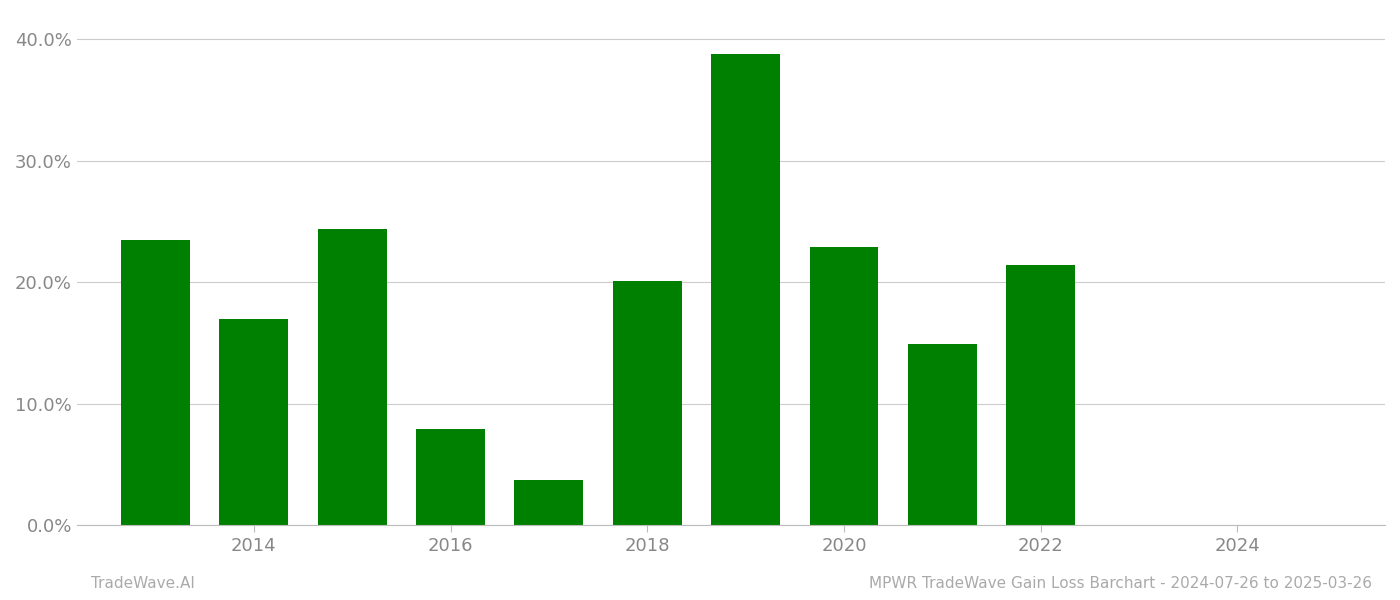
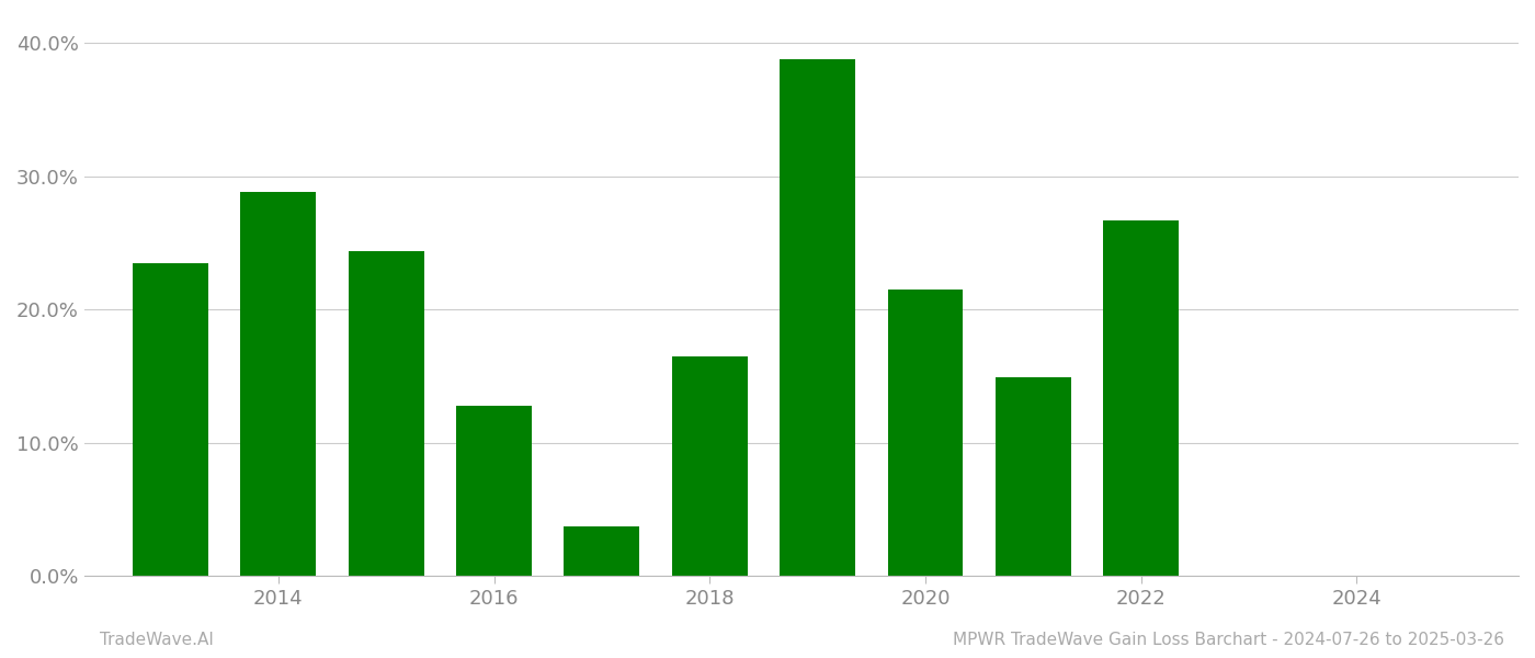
2014: 17.0% -> 28.8%
2016: 7.9% -> 12.8%
2018: 20.1% -> 16.5%
2020: 22.9% -> 21.5%
2022: 21.4% -> 26.7%
